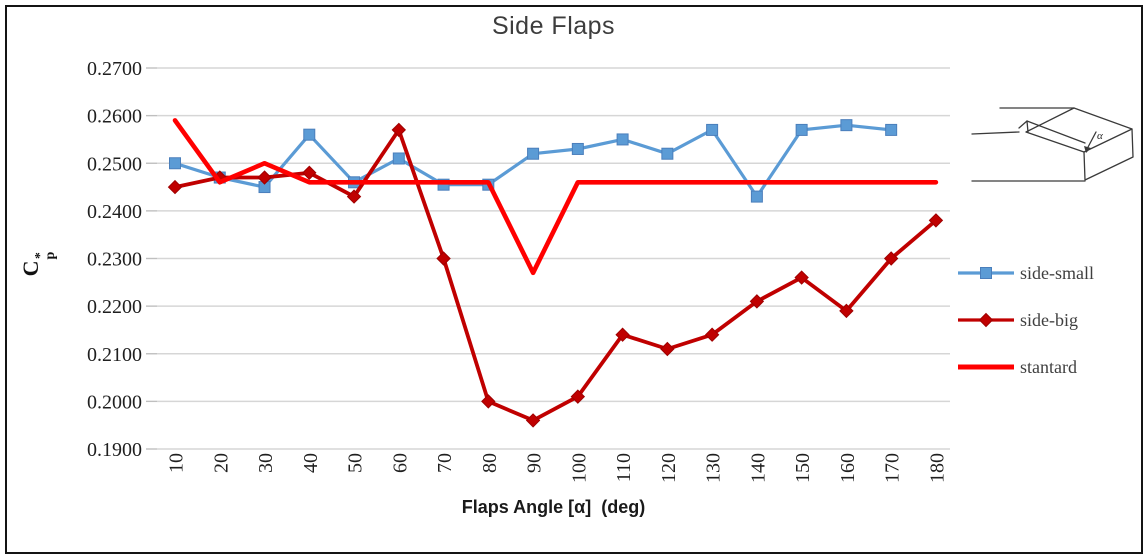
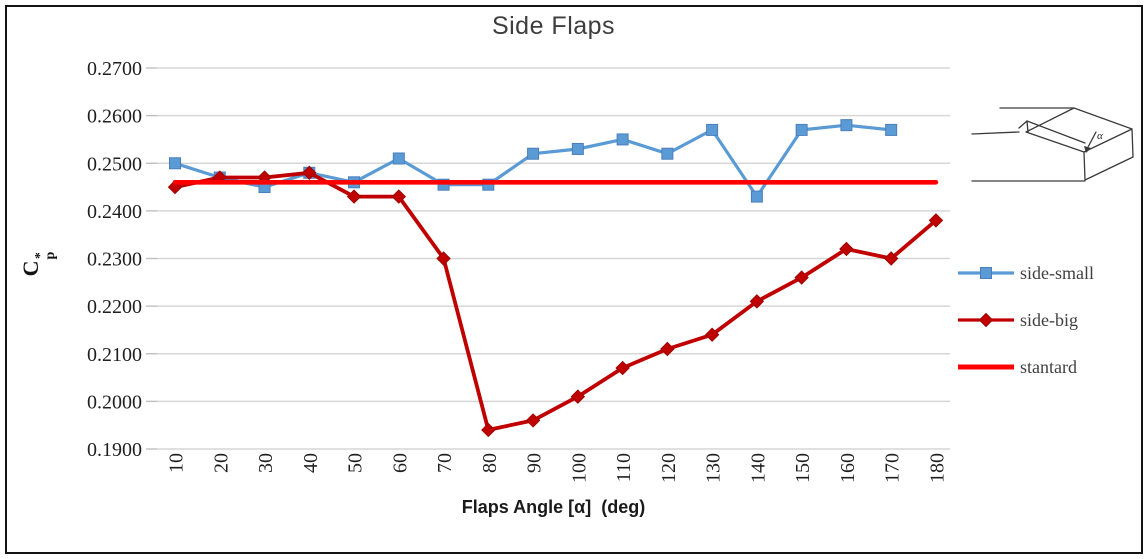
stantard/10: 0.259 -> 0.246
stantard/30: 0.250 -> 0.246
side-small/40: 0.256 -> 0.248
side-big/60: 0.257 -> 0.243
side-big/80: 0.200 -> 0.194
stantard/90: 0.227 -> 0.246
side-big/110: 0.214 -> 0.207
side-big/160: 0.219 -> 0.232
